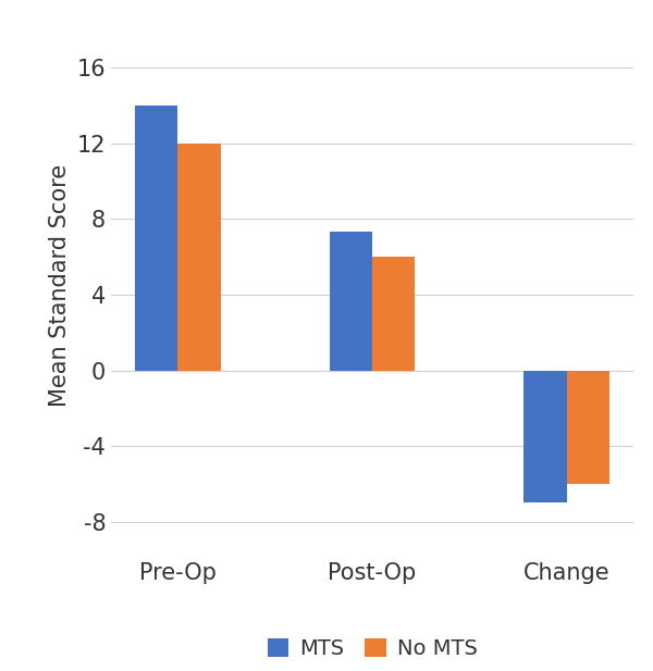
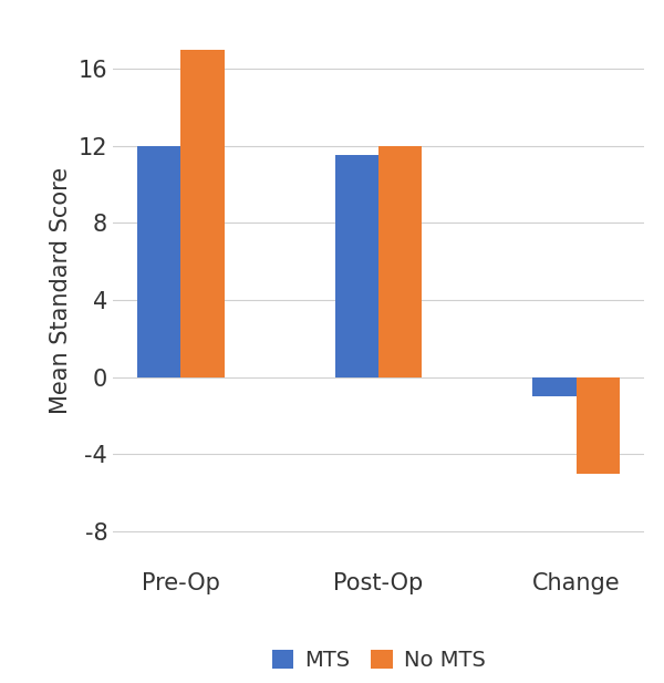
MTS/Pre-Op: 14.0 -> 12.0
No MTS/Pre-Op: 12 -> 17
MTS/Post-Op: 7.3 -> 11.5
No MTS/Post-Op: 6 -> 12
MTS/Change: -7.0 -> -1.0
No MTS/Change: -6 -> -5
